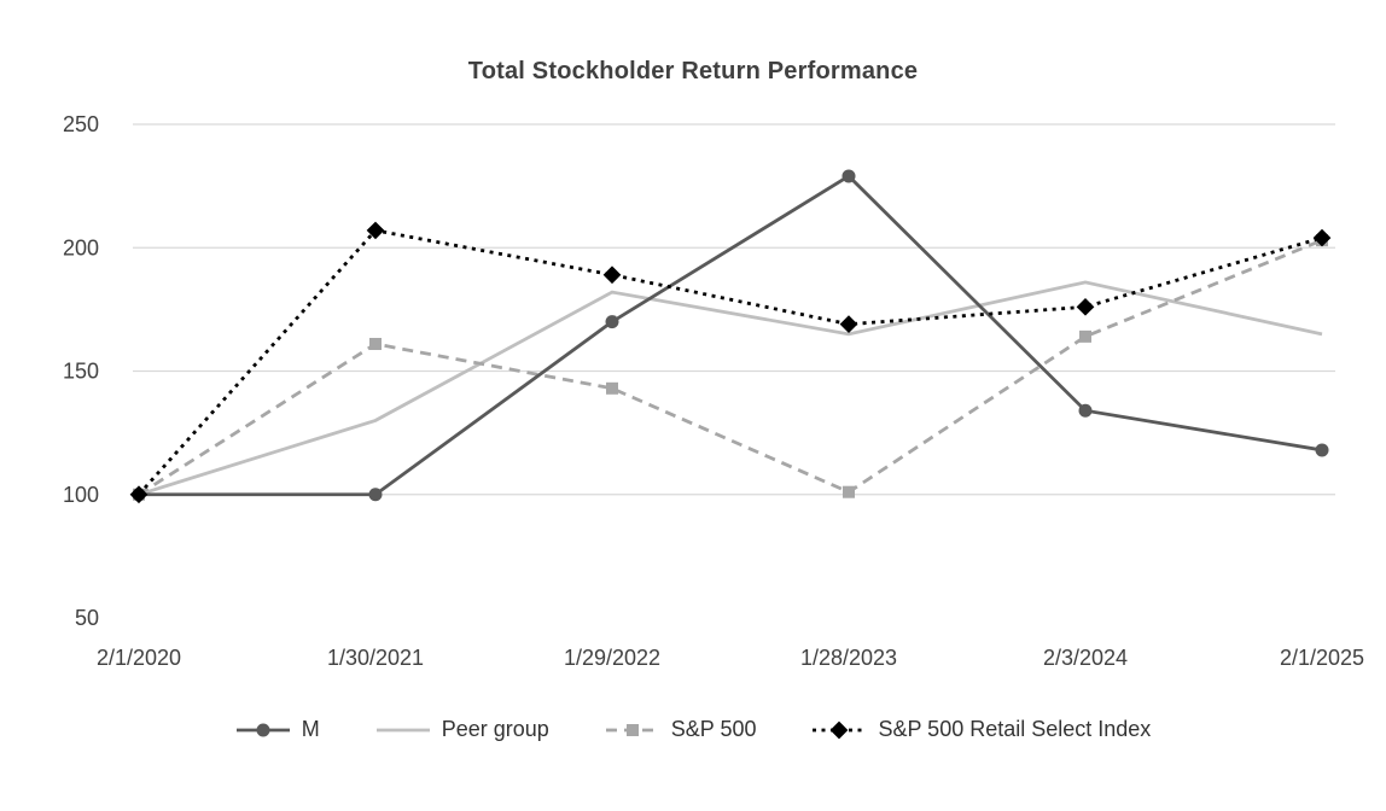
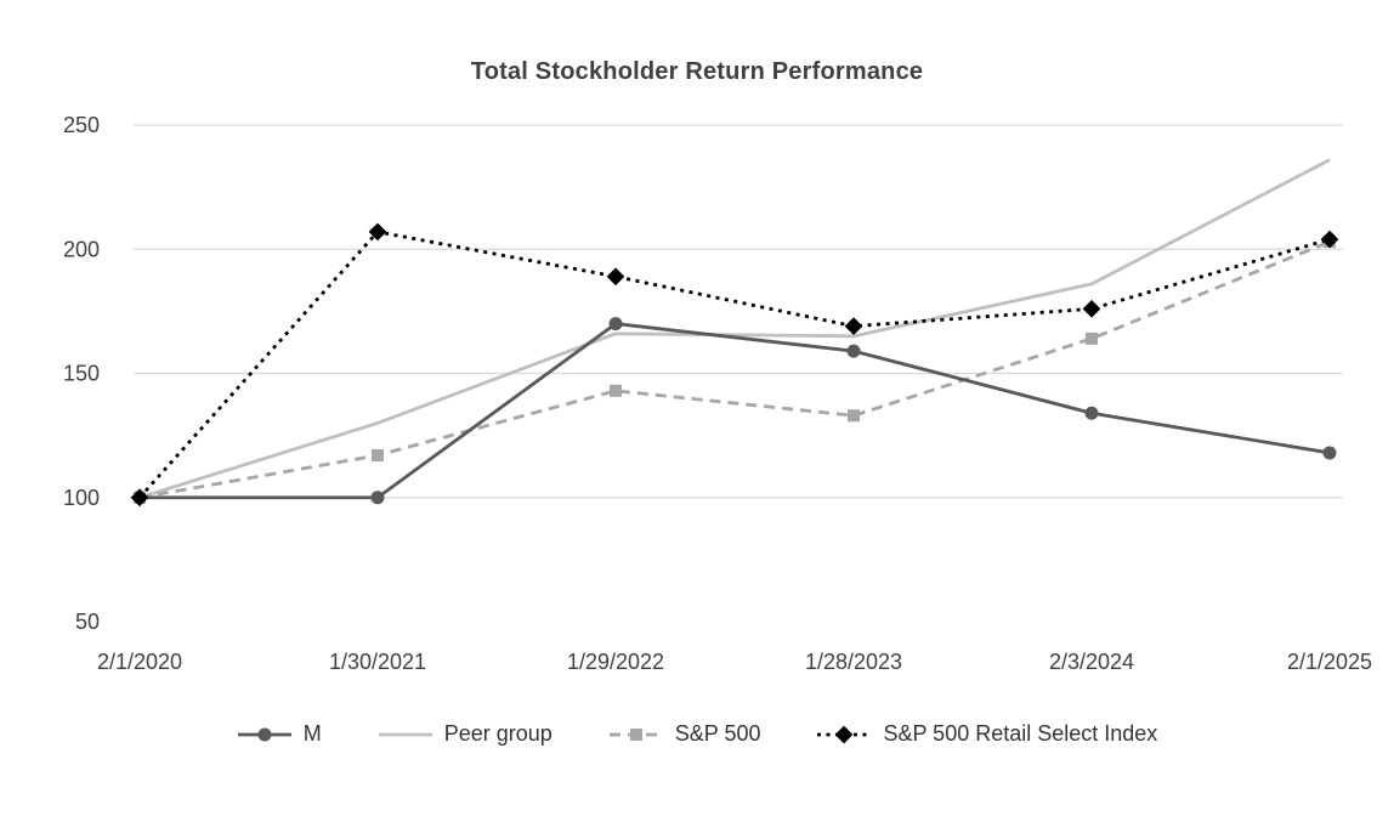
S&P 500/1/30/2021: 161 -> 117
Peer group/1/29/2022: 182 -> 166
M/1/28/2023: 229 -> 159
S&P 500/1/28/2023: 101 -> 133
Peer group/2/1/2025: 165 -> 236
